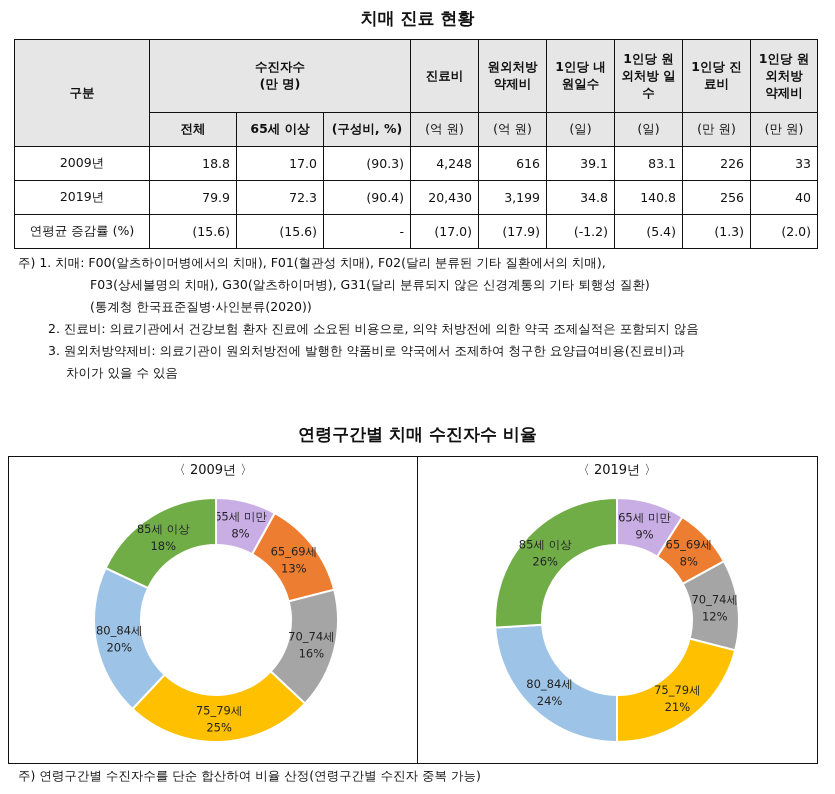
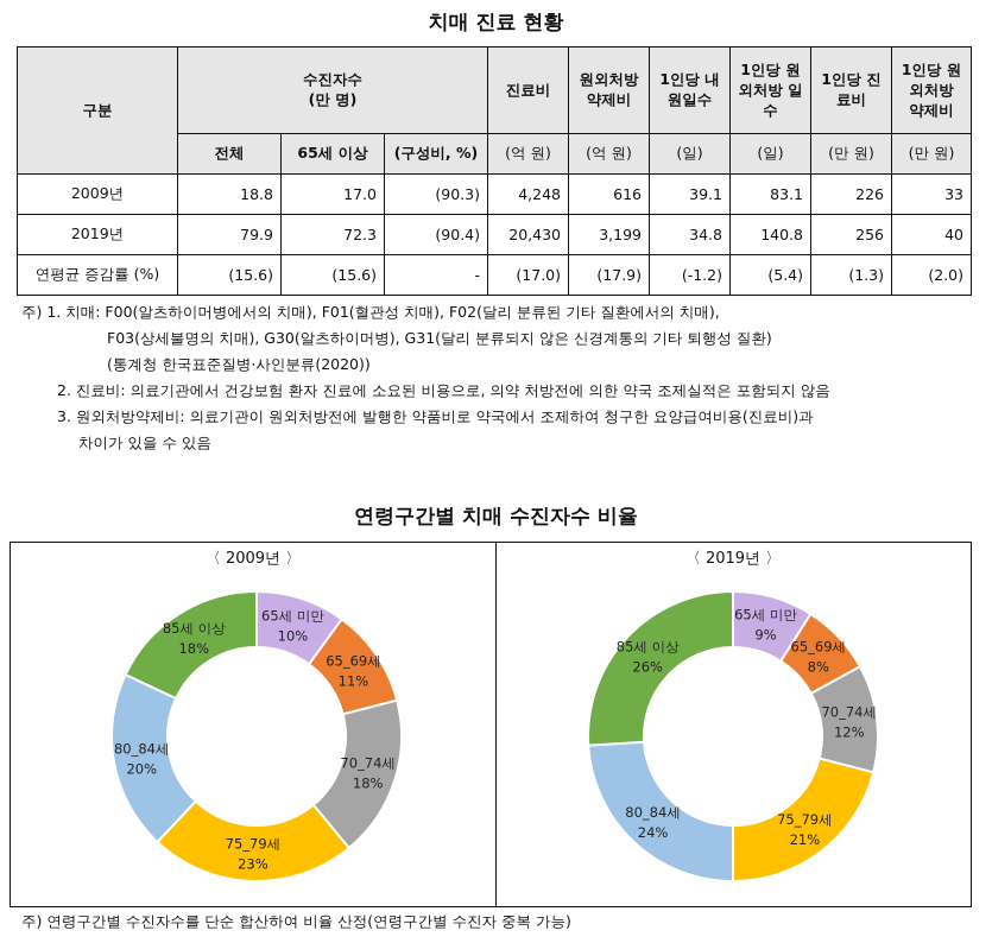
〈 2009년 〉/65세 미만: 8% -> 10%
〈 2009년 〉/65_69세: 13% -> 11%
〈 2009년 〉/70_74세: 16% -> 18%
〈 2009년 〉/75_79세: 25% -> 23%
